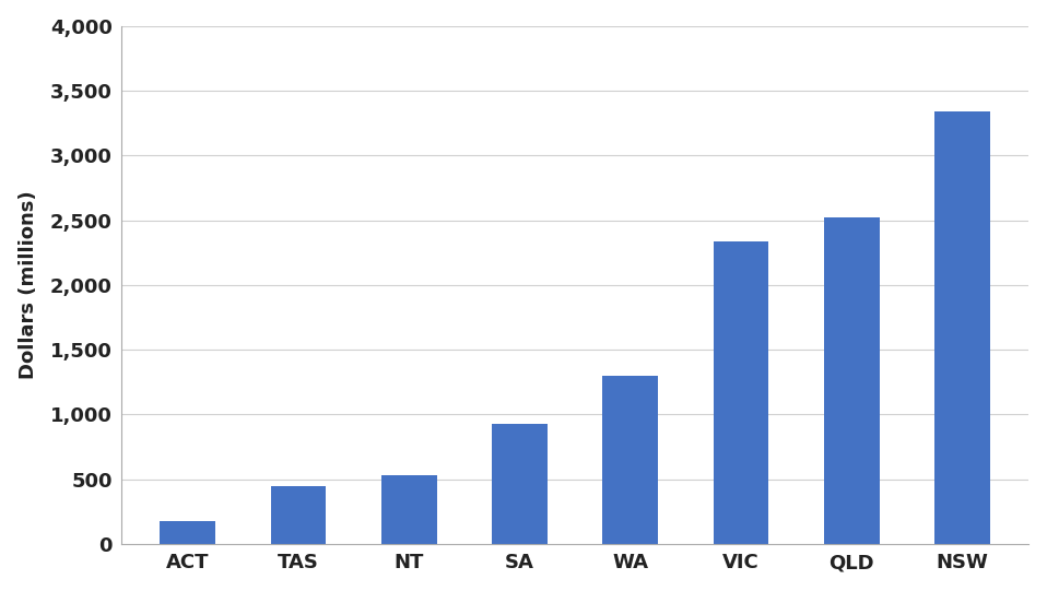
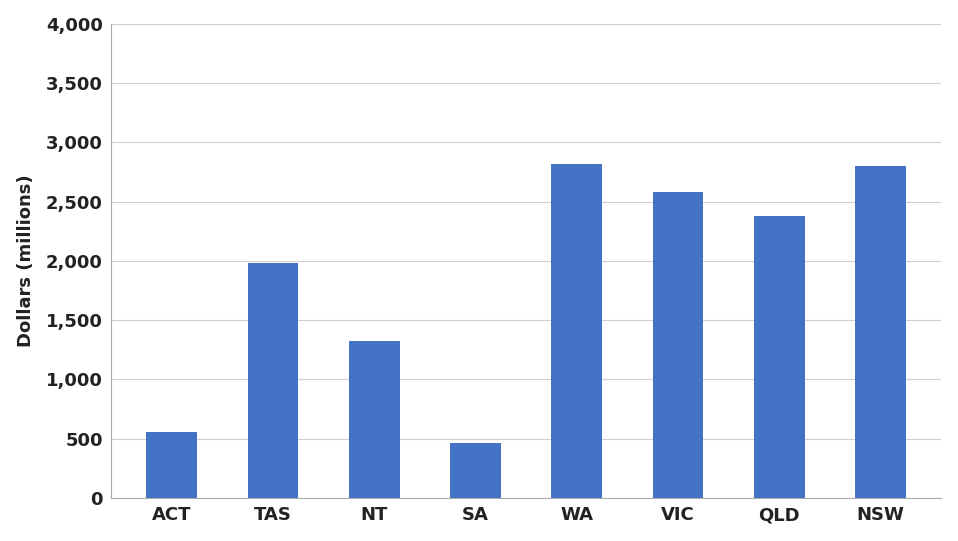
ACT: 180 -> 560
TAS: 450 -> 1,980
NT: 530 -> 1,320
SA: 930 -> 460
WA: 1,300 -> 2,820
VIC: 2,340 -> 2,580
QLD: 2,520 -> 2,380
NSW: 3,340 -> 2,800
